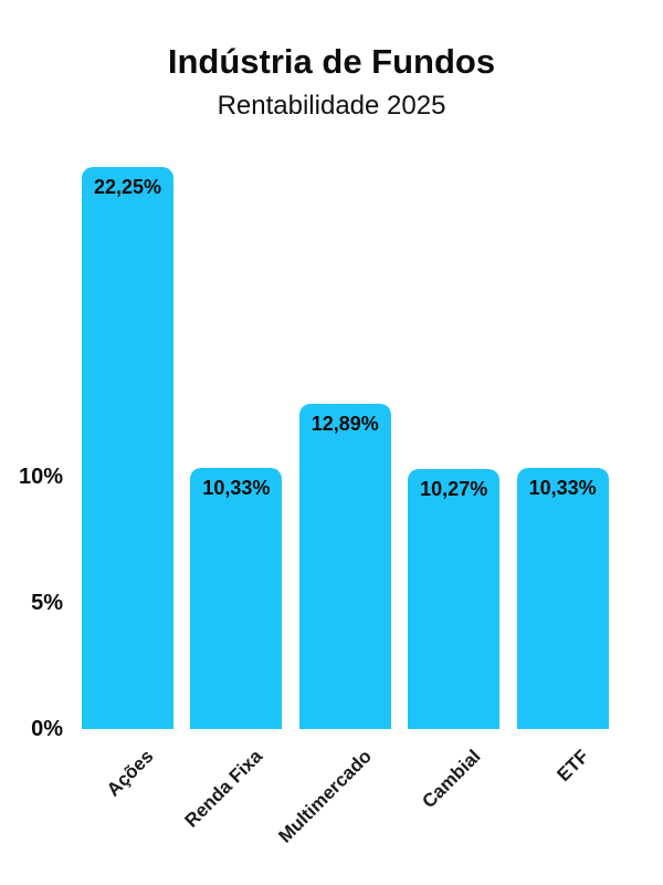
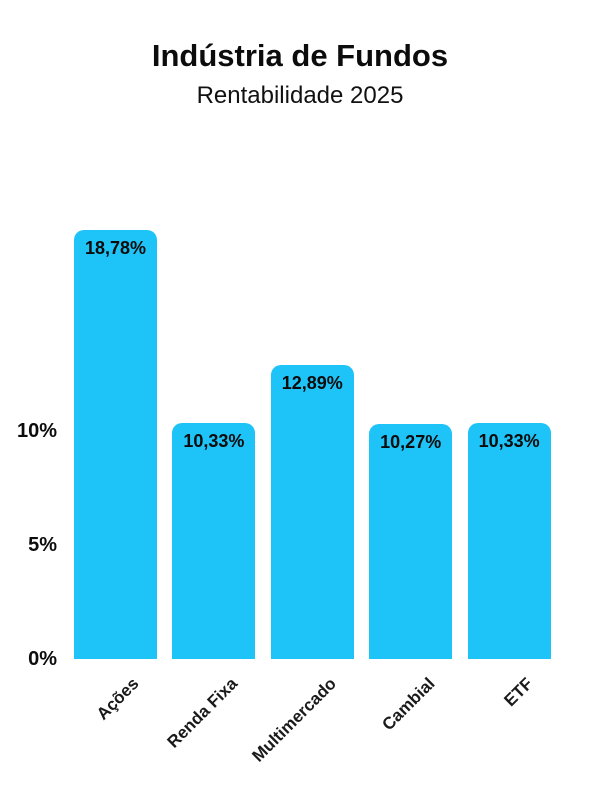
Ações: 22,25% -> 18,78%
